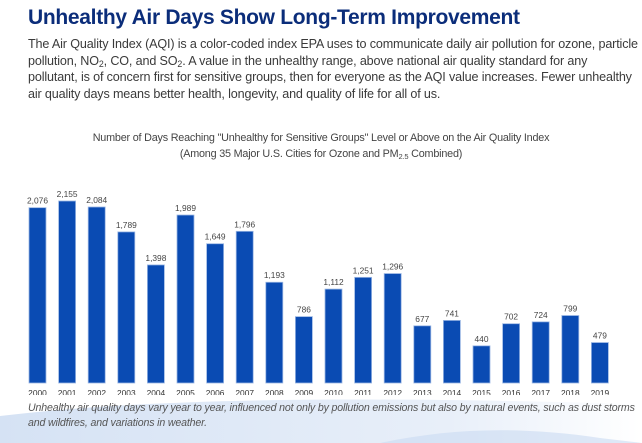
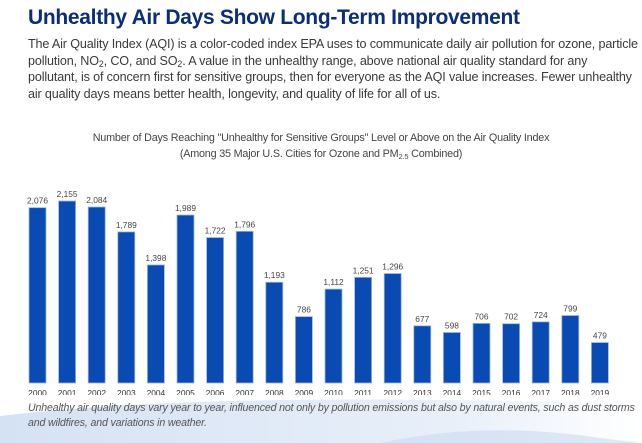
2006: 1,649 -> 1,722
2014: 741 -> 598
2015: 440 -> 706
